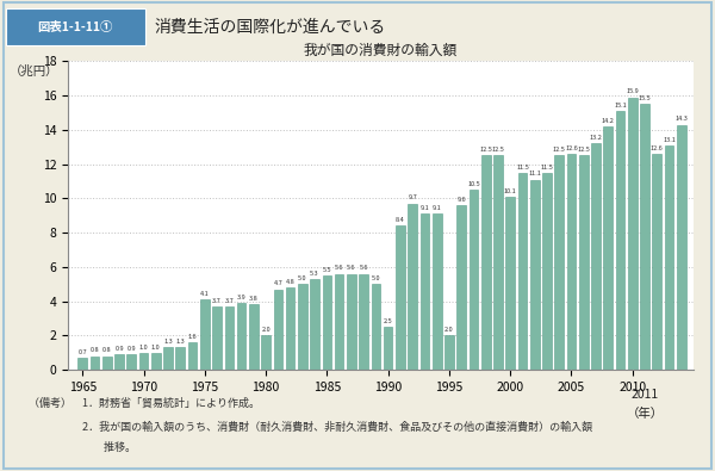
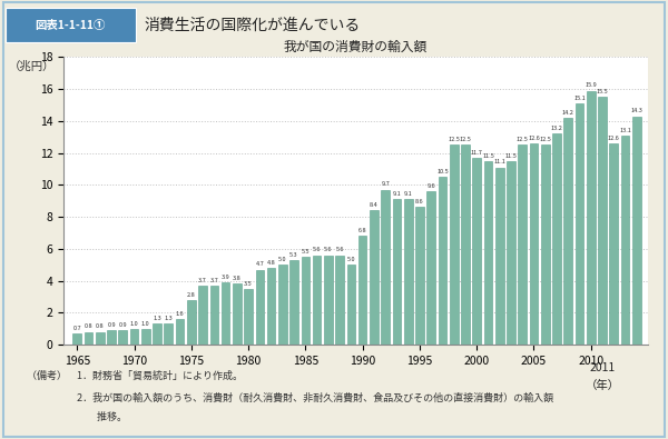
1975: 4.1 -> 2.8
1980: 2.0 -> 3.5
1990: 2.5 -> 6.8
1995: 2.0 -> 8.6
2000: 10.1 -> 11.7
